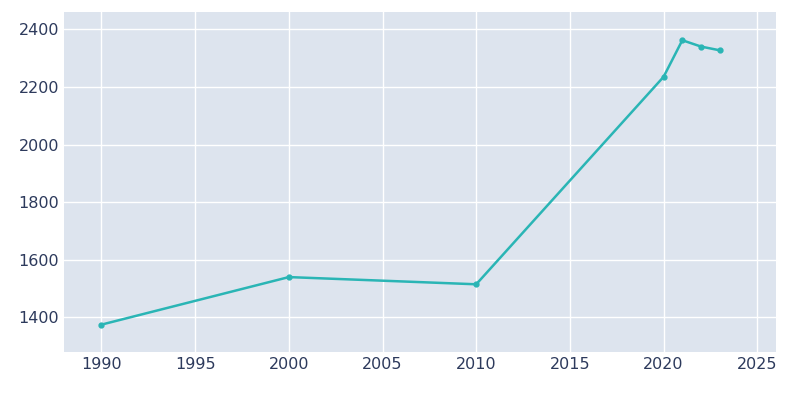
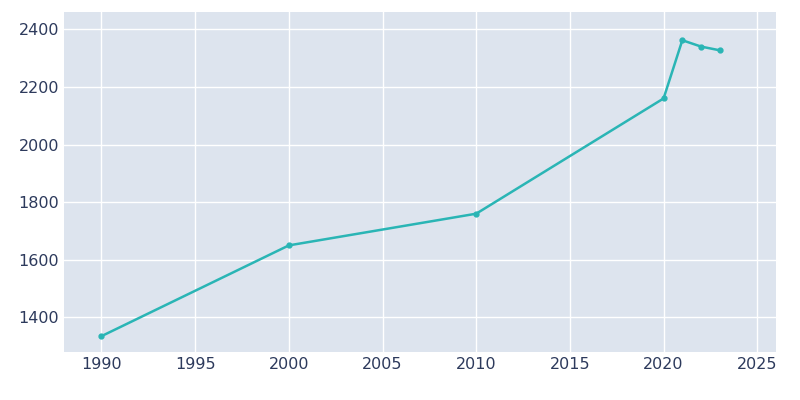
1990: 1375 -> 1335
2000: 1540 -> 1650
2010: 1515 -> 1760
2020: 2235 -> 2160
